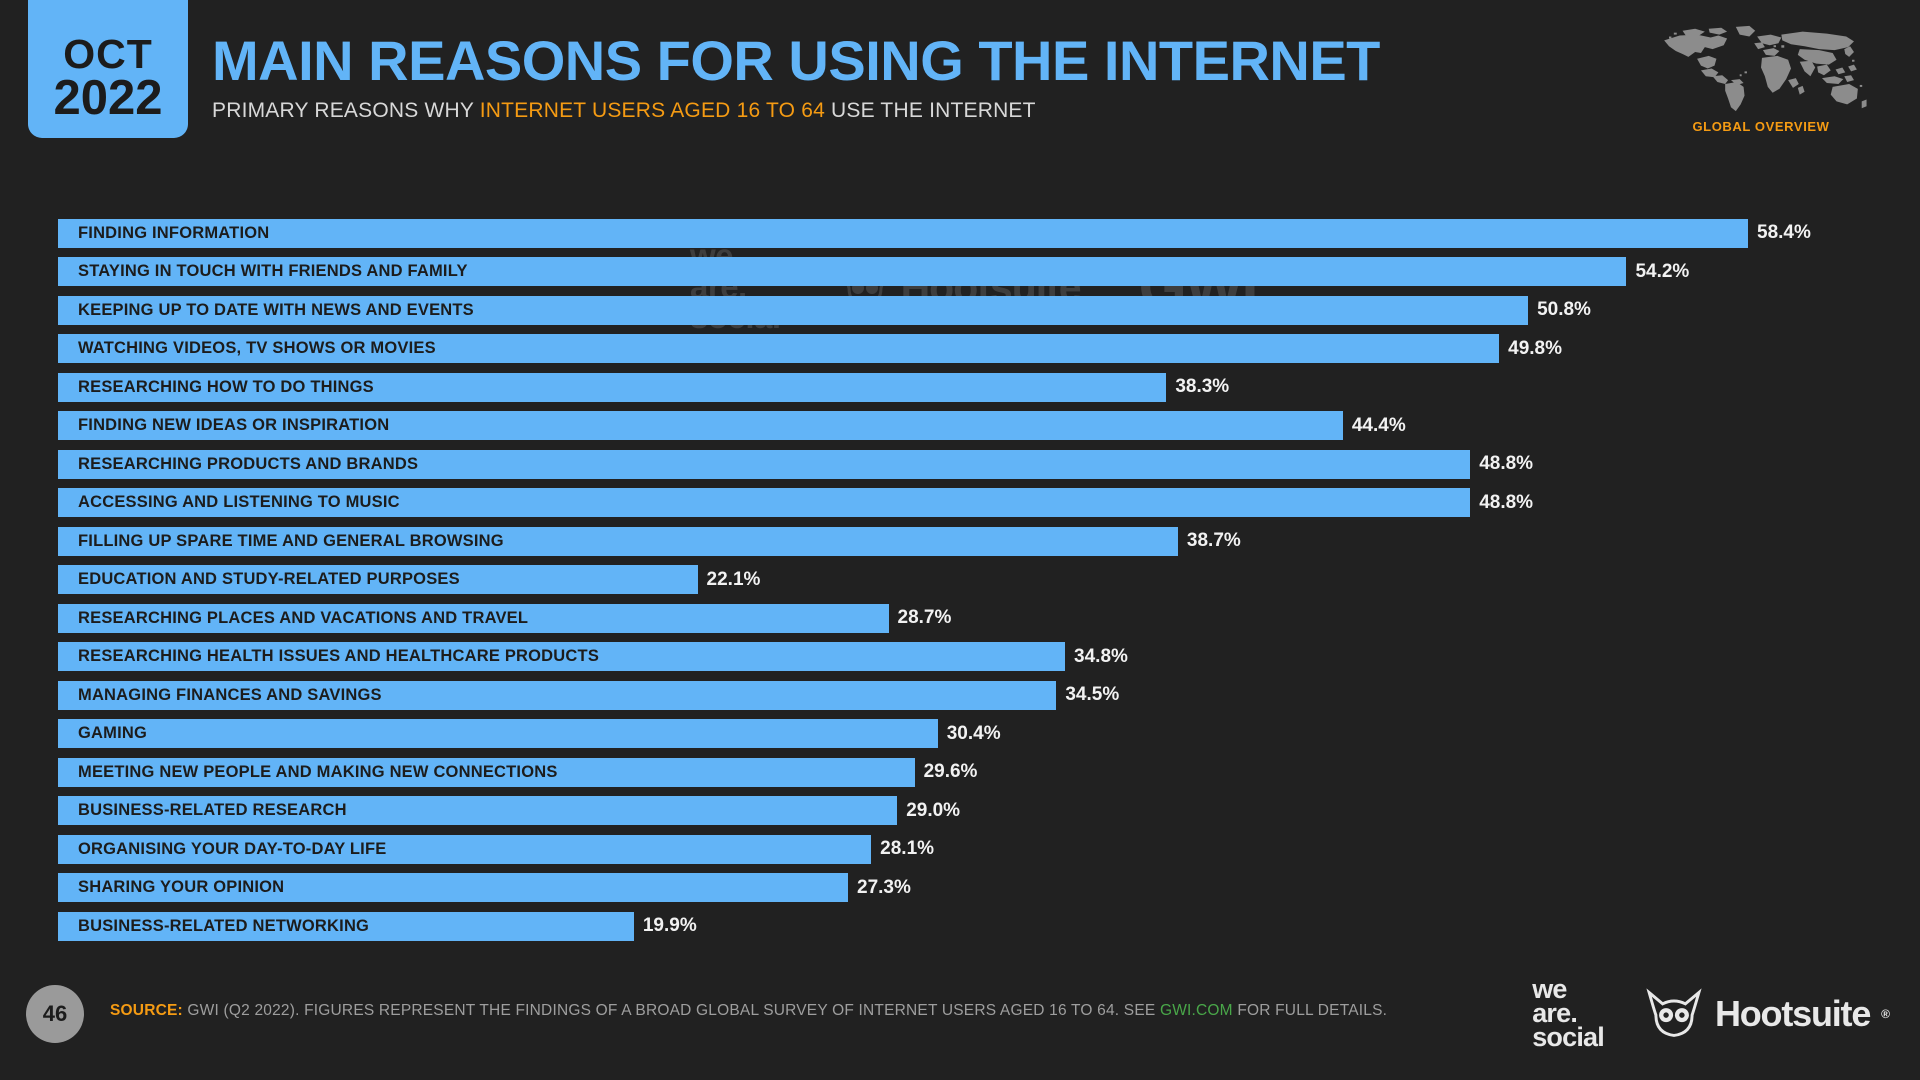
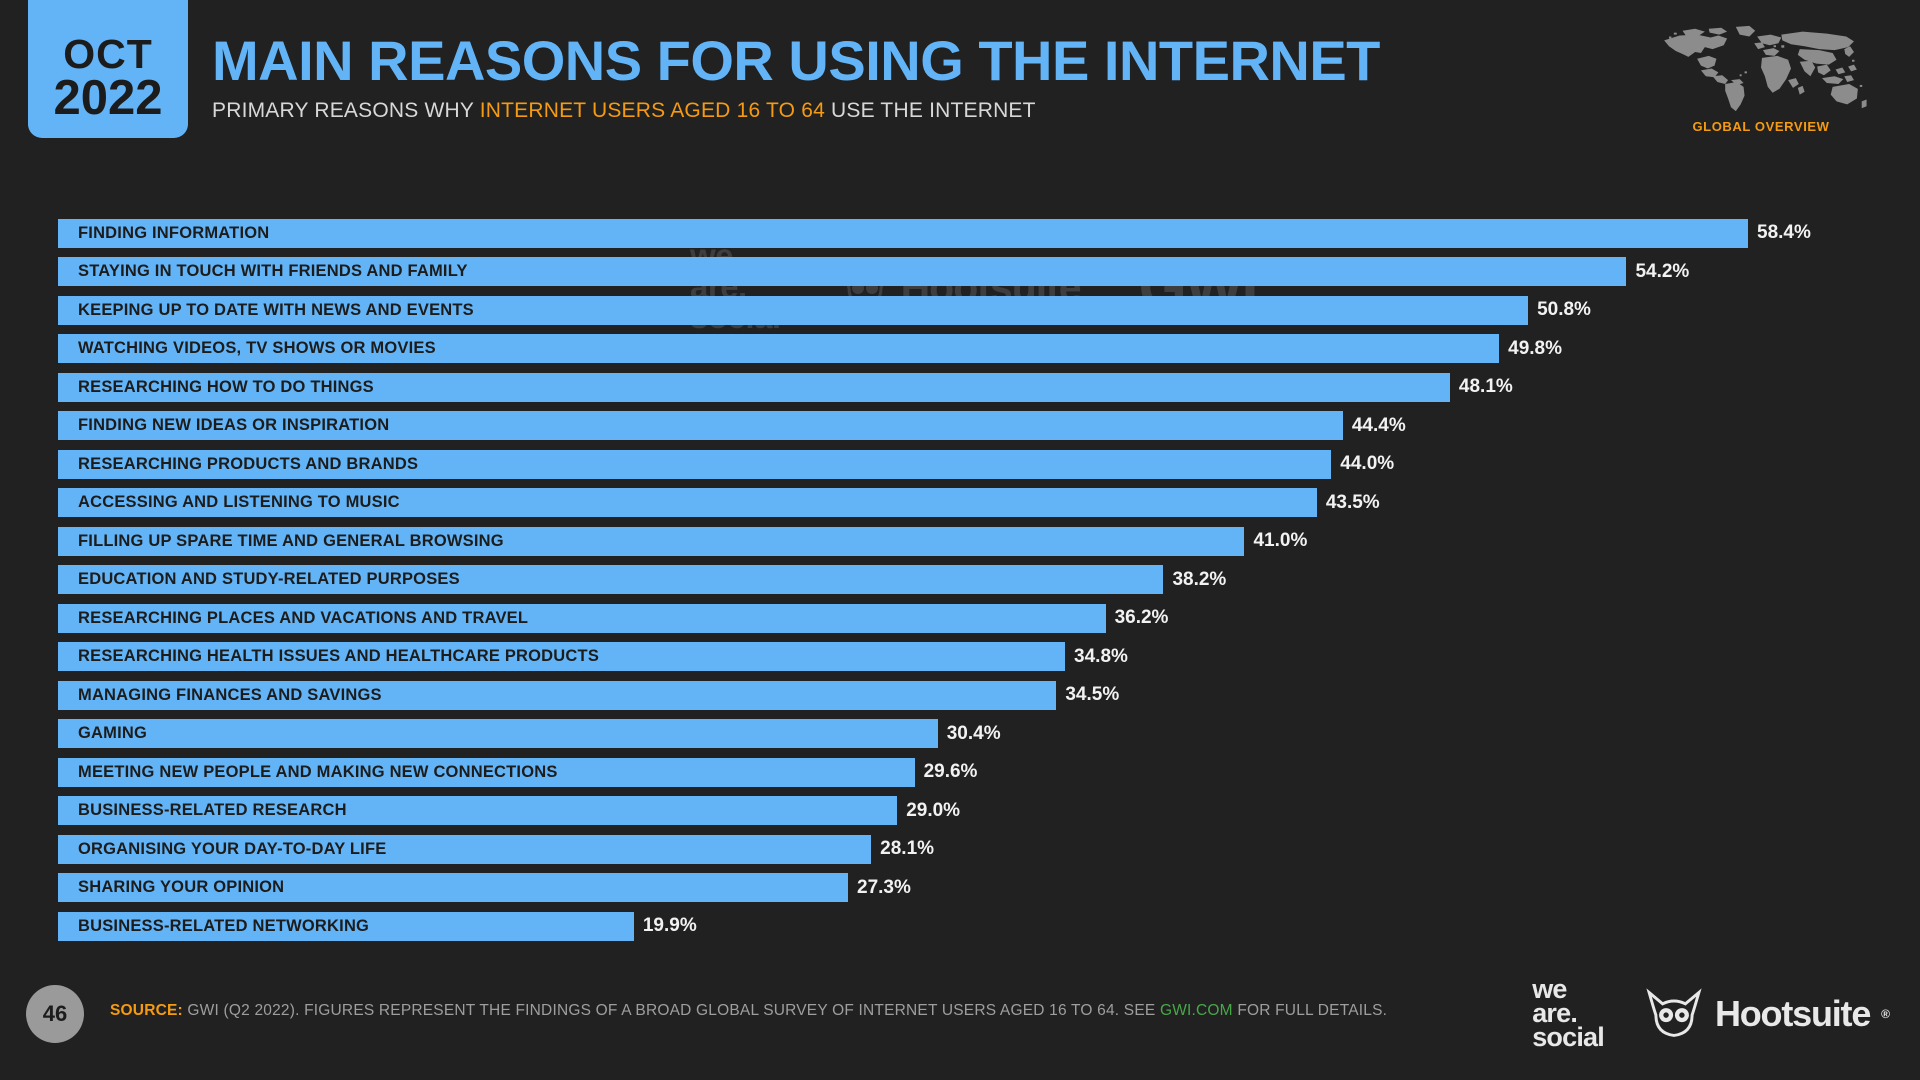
RESEARCHING HOW TO DO THINGS: 38.3% -> 48.1%
RESEARCHING PRODUCTS AND BRANDS: 48.8% -> 44.0%
ACCESSING AND LISTENING TO MUSIC: 48.8% -> 43.5%
FILLING UP SPARE TIME AND GENERAL BROWSING: 38.7% -> 41.0%
EDUCATION AND STUDY-RELATED PURPOSES: 22.1% -> 38.2%
RESEARCHING PLACES AND VACATIONS AND TRAVEL: 28.7% -> 36.2%
